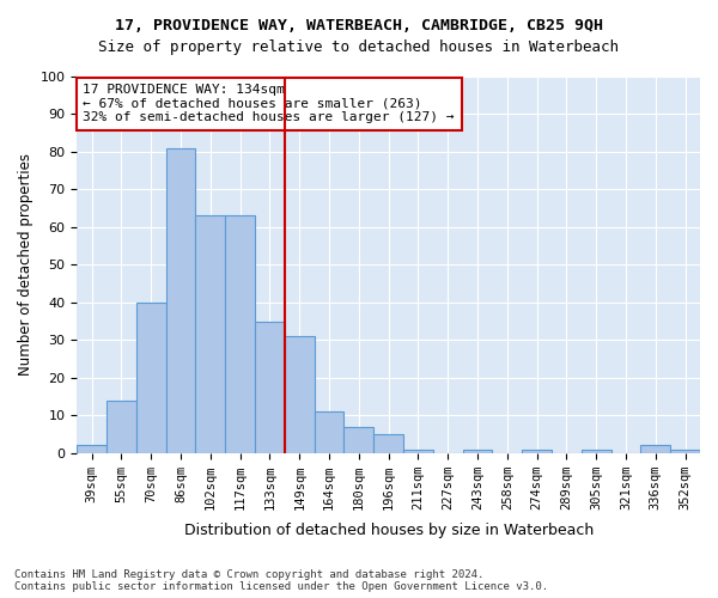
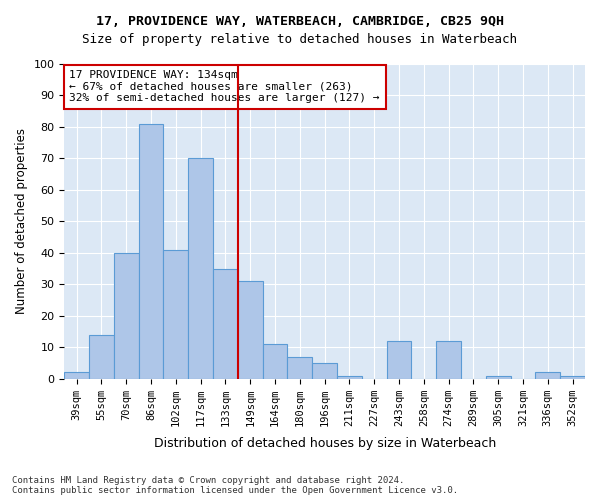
102sqm: 63 -> 41
117sqm: 63 -> 70
243sqm: 1 -> 12
274sqm: 1 -> 12
